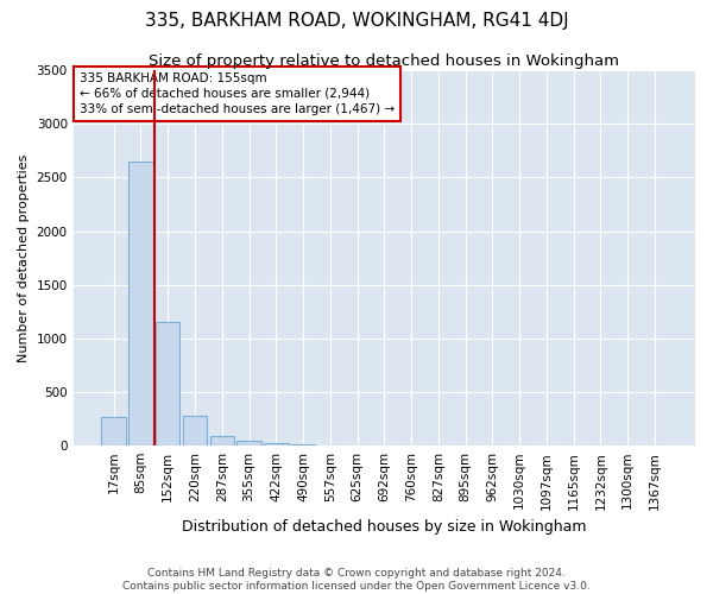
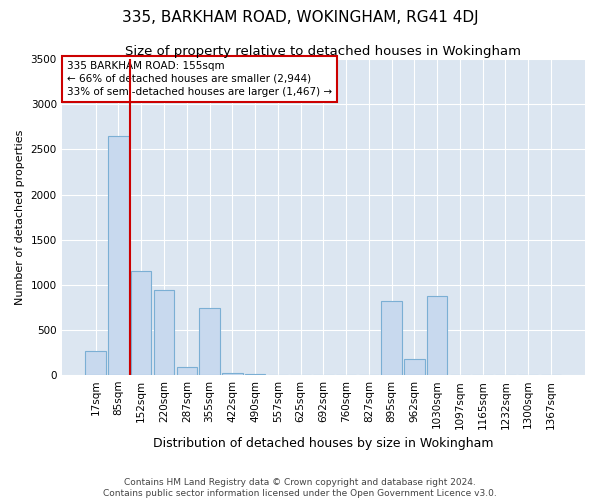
220sqm: 280 -> 940
355sqm: 50 -> 740
895sqm: 0 -> 820
962sqm: 0 -> 180
1030sqm: 0 -> 880
